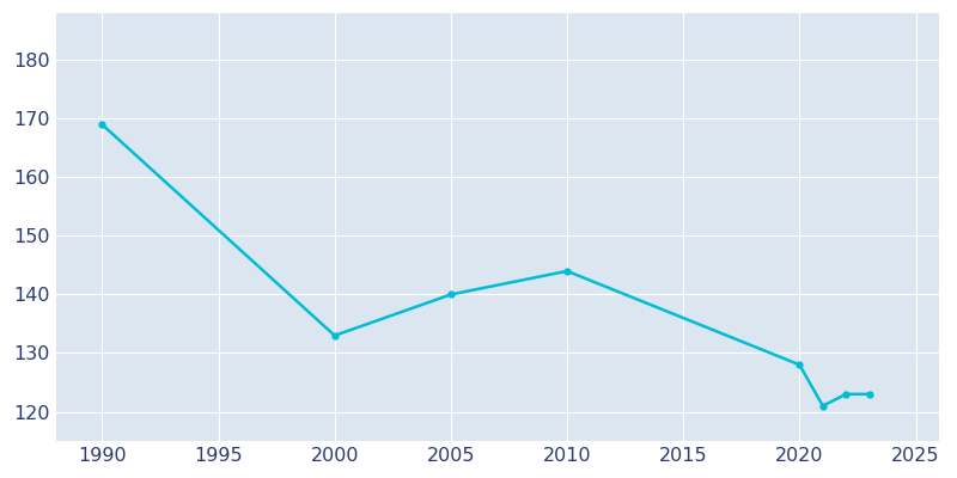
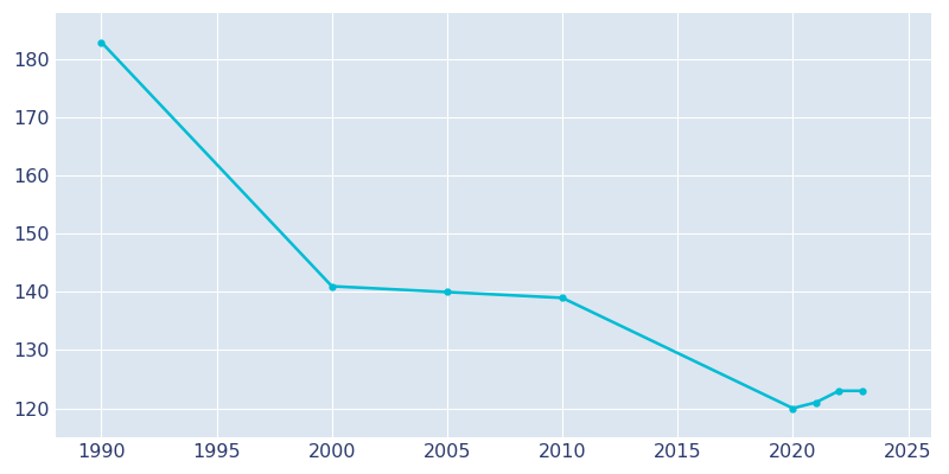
1990: 169 -> 183
2000: 133 -> 141
2010: 144 -> 139
2020: 128 -> 120
